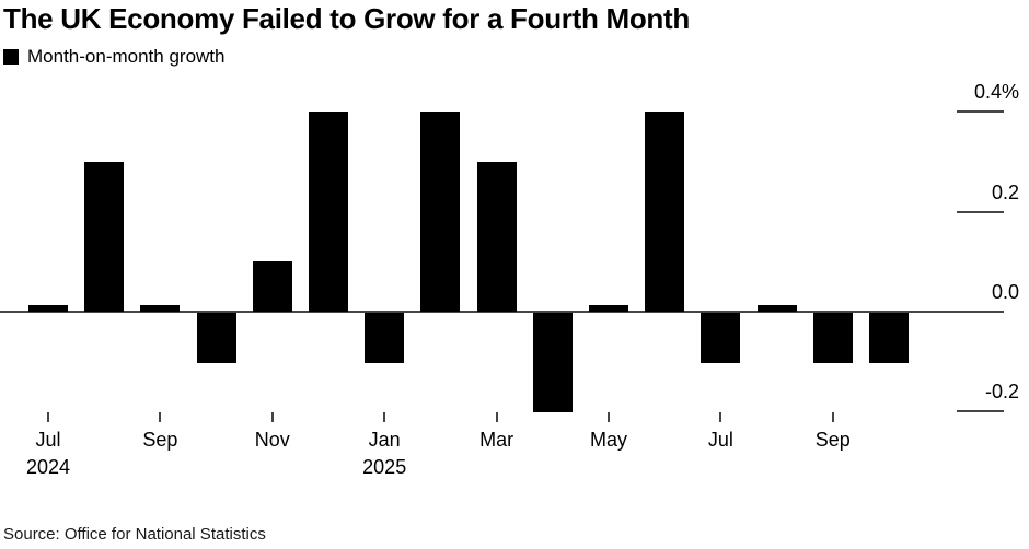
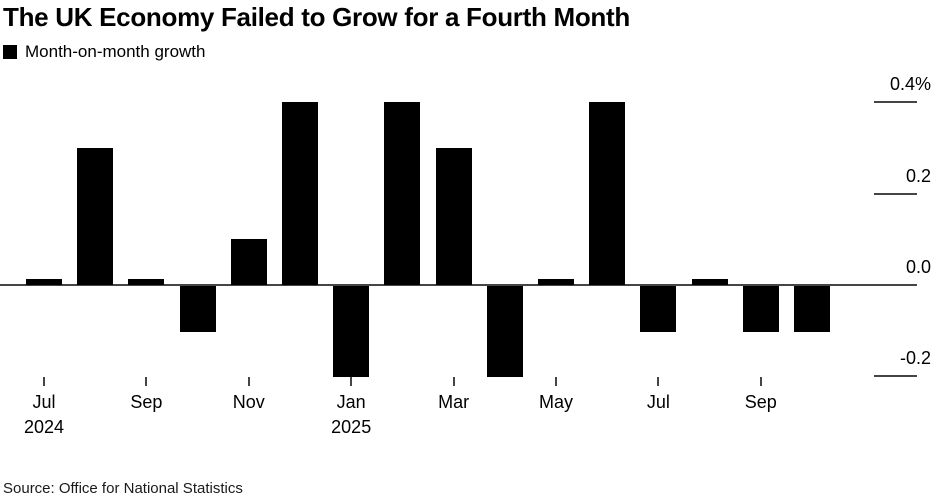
Jan 2025: -0.1% -> -0.2%
